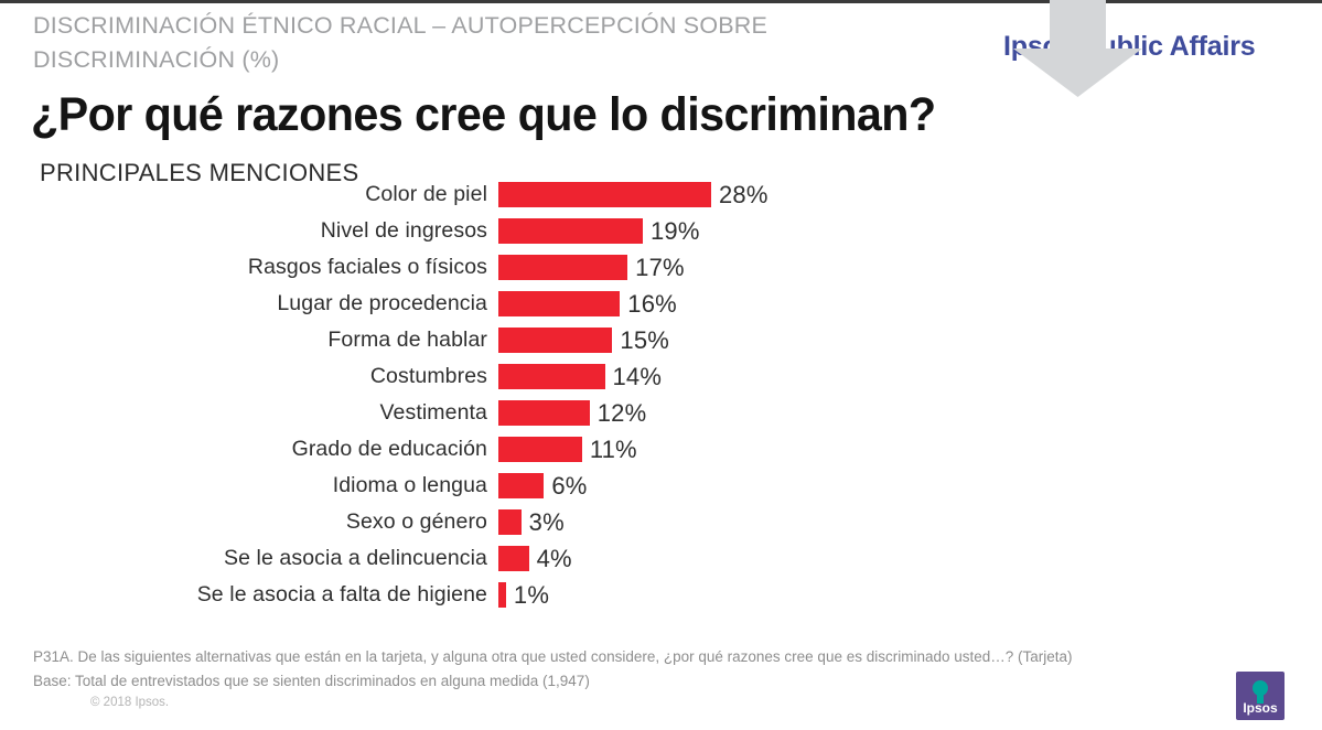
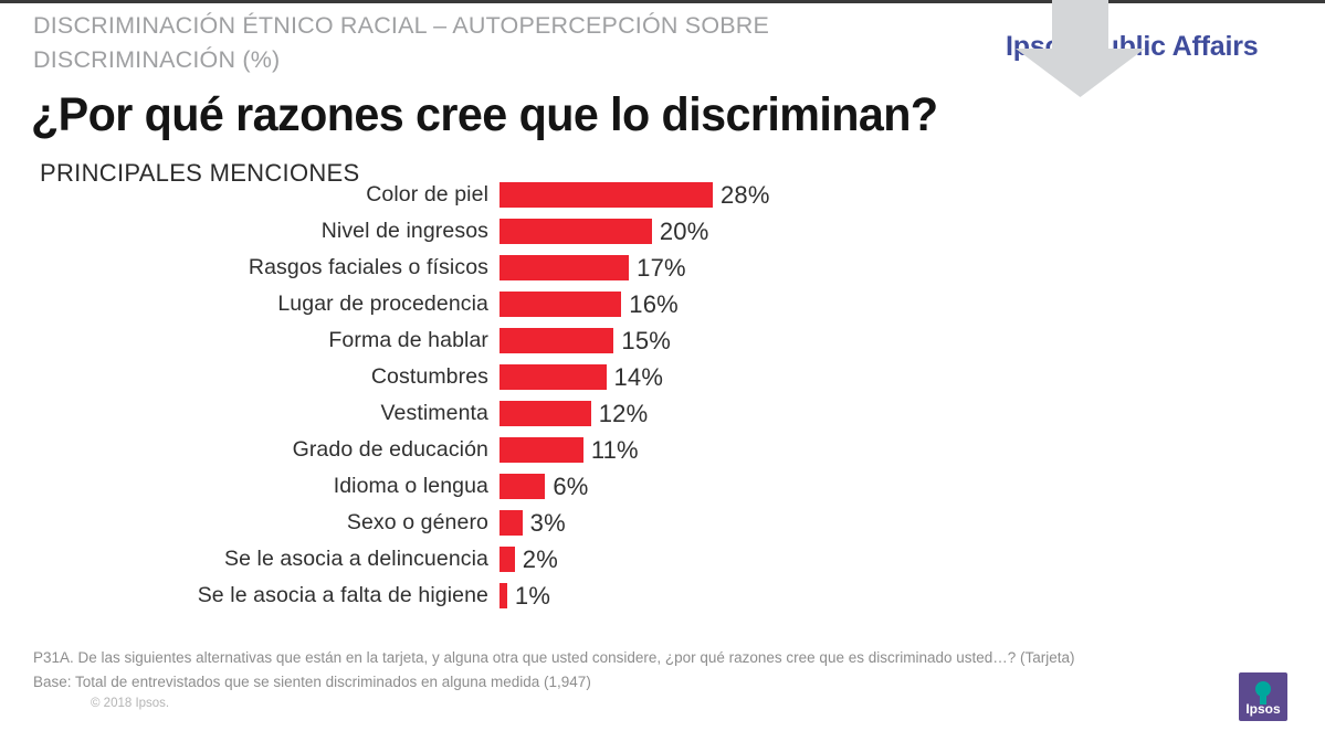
Nivel de ingresos: 19% -> 20%
Se le asocia a delincuencia: 4% -> 2%
